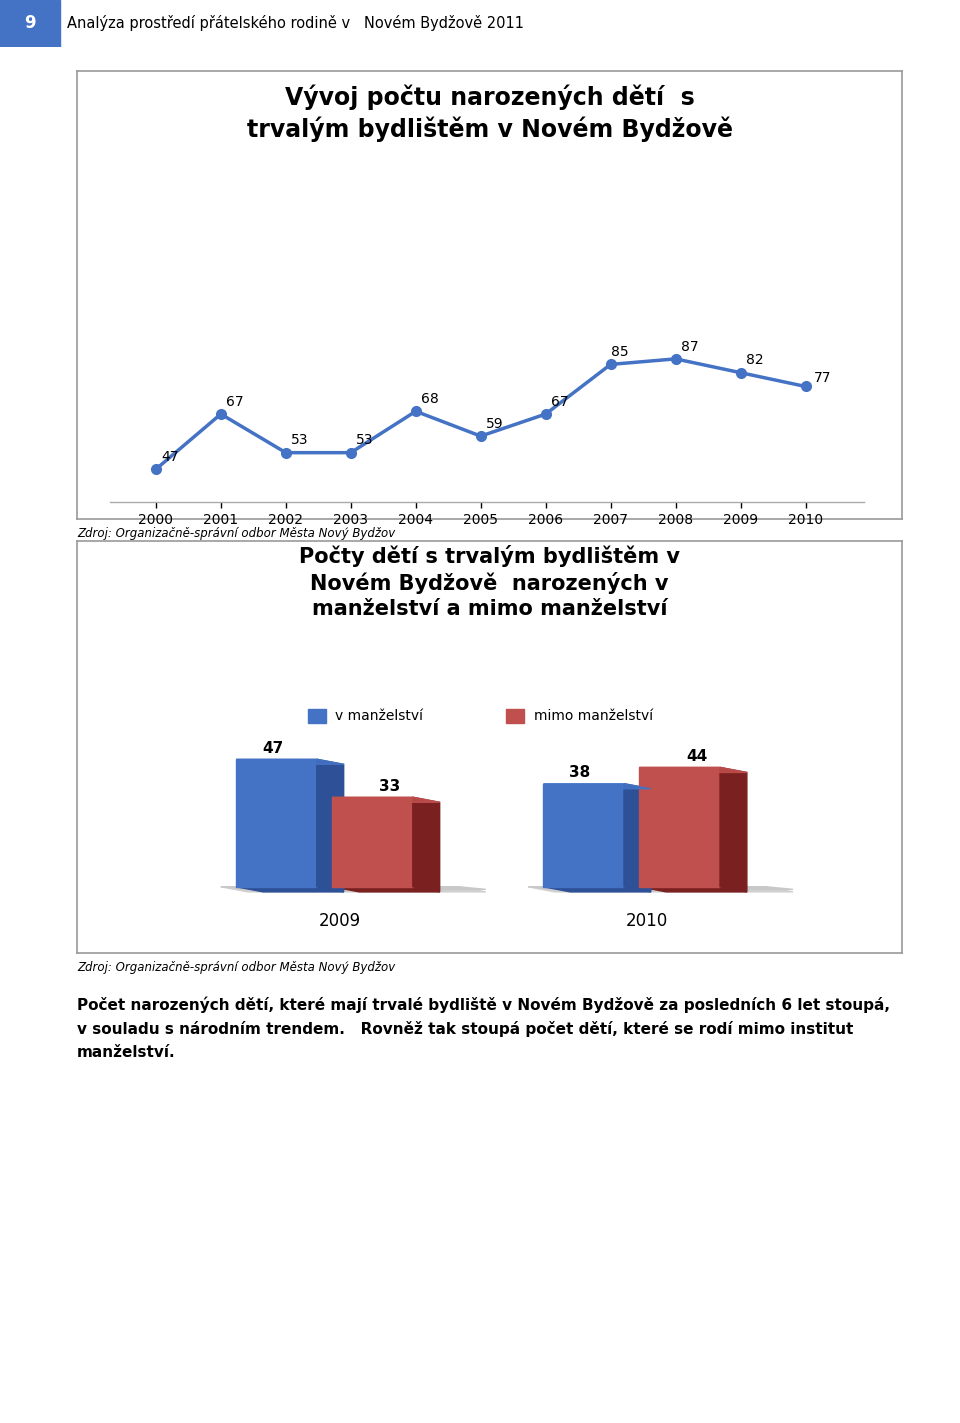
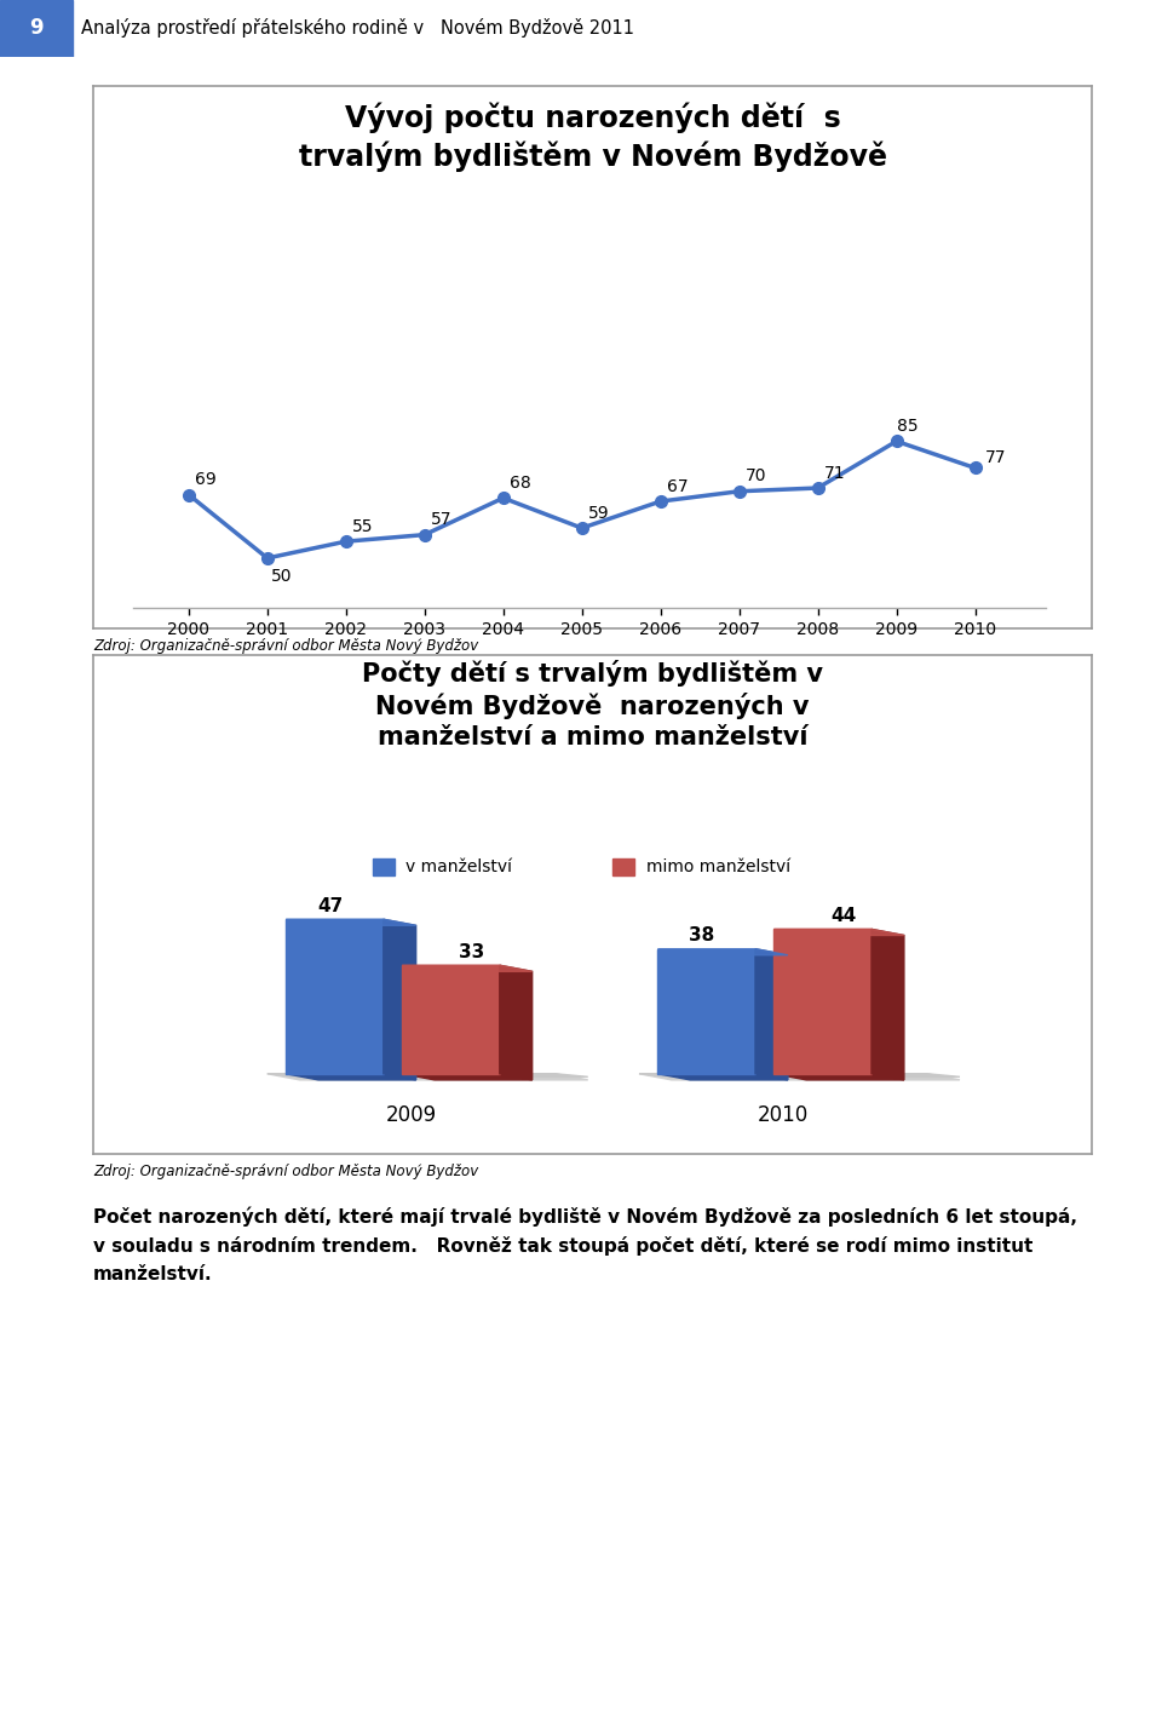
2000: 47 -> 69
2001: 67 -> 50
2002: 53 -> 55
2003: 53 -> 57
2007: 85 -> 70
2008: 87 -> 71
2009: 82 -> 85
